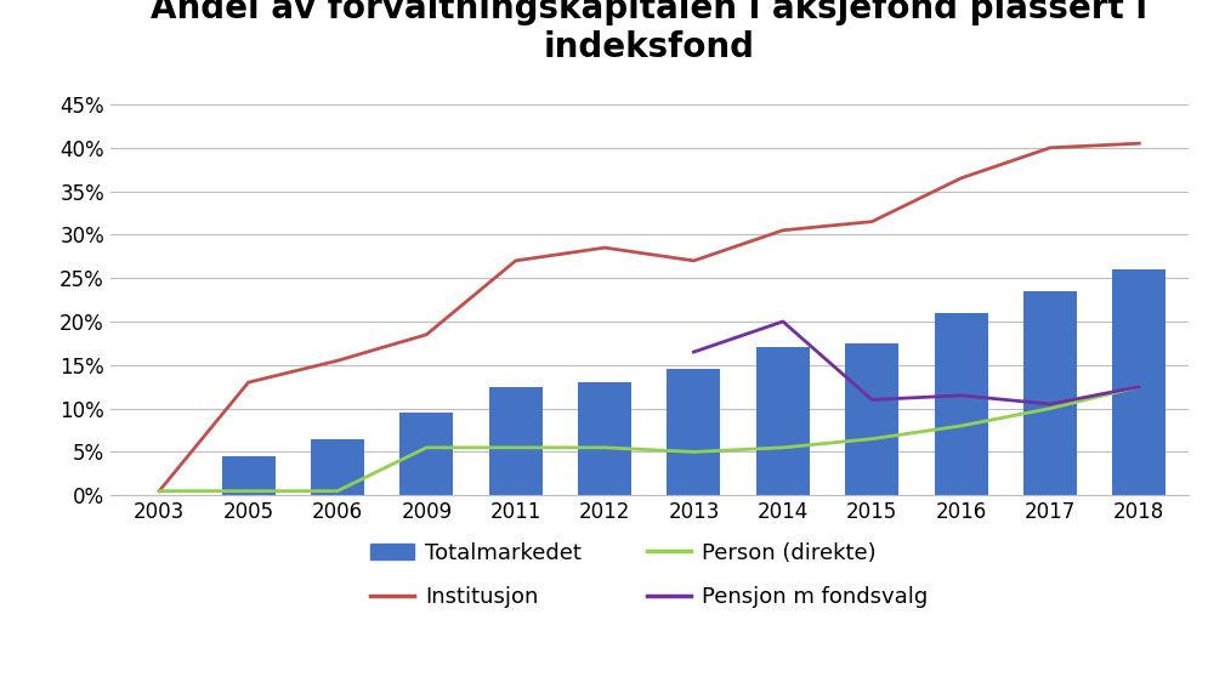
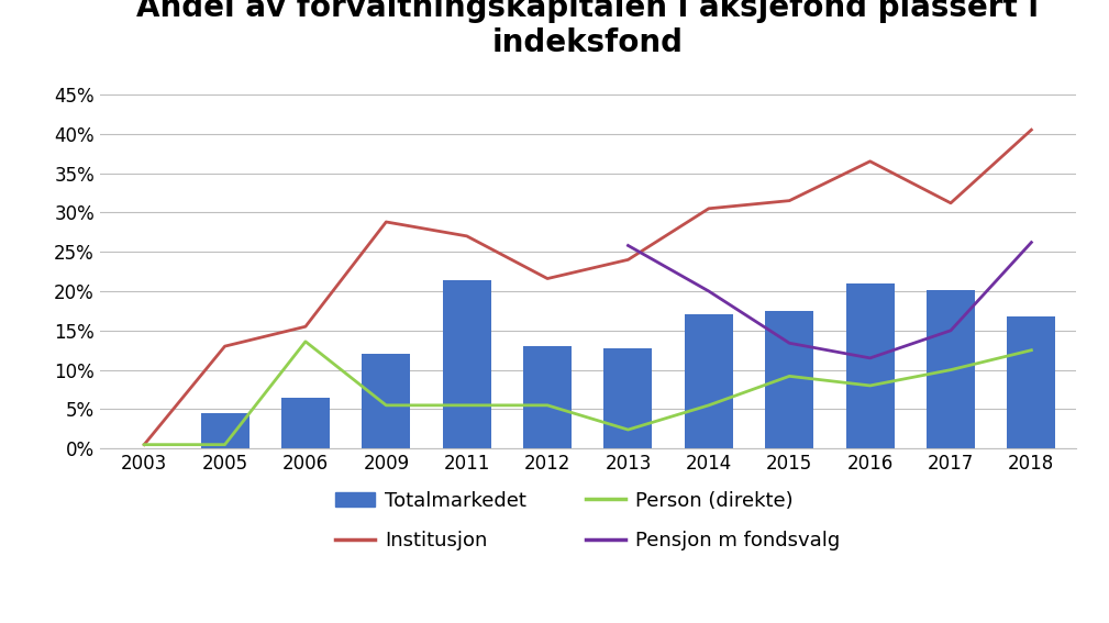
Person (direkte)/2006: 0.5% -> 13.6%
Totalmarkedet/2009: 9.5% -> 12.0%
Institusjon/2009: 18.5% -> 28.8%
Totalmarkedet/2011: 12.5% -> 21.4%
Institusjon/2012: 28.5% -> 21.6%
Totalmarkedet/2013: 14.5% -> 12.8%
Institusjon/2013: 27.0% -> 24.0%
Person (direkte)/2013: 5.0% -> 2.4%
Pensjon m fondsvalg/2013: 16.5% -> 25.8%
Person (direkte)/2015: 6.5% -> 9.2%
Pensjon m fondsvalg/2015: 11.0% -> 13.4%
Totalmarkedet/2017: 23.5% -> 20.2%
Institusjon/2017: 40.0% -> 31.2%
Pensjon m fondsvalg/2017: 10.5% -> 15.0%
Totalmarkedet/2018: 26.0% -> 16.8%
Pensjon m fondsvalg/2018: 12.5% -> 26.2%
